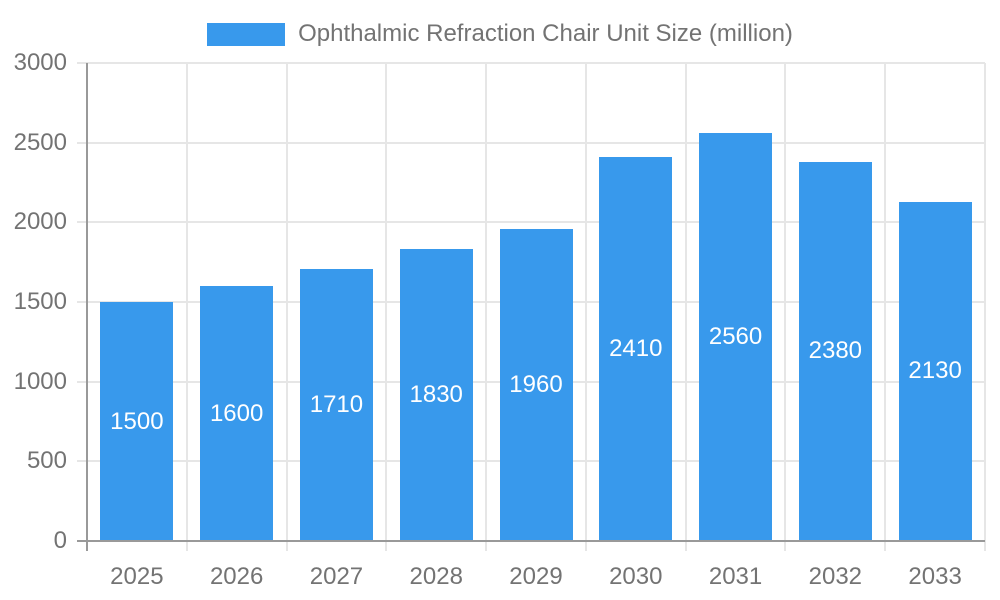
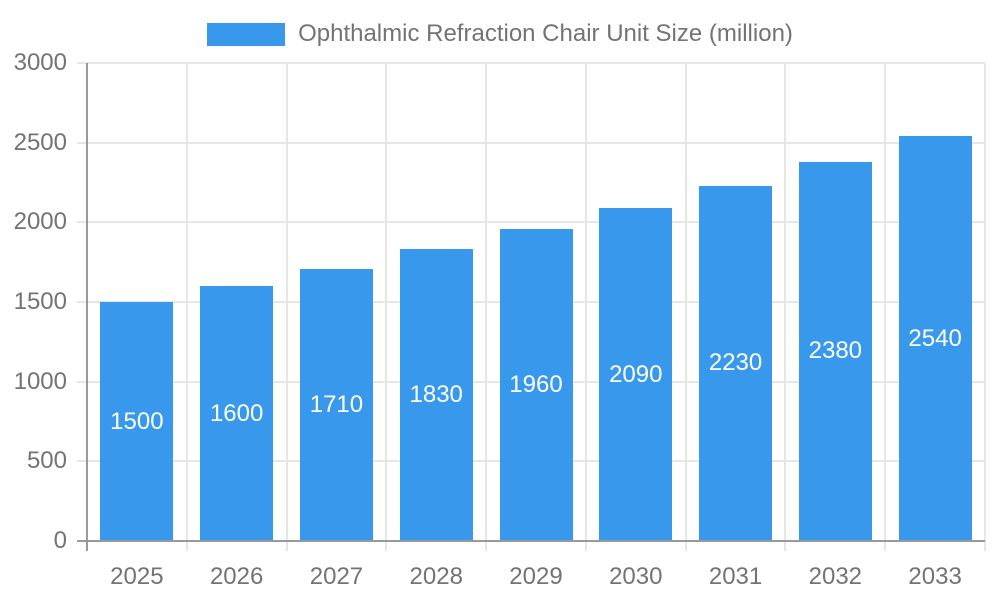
2030: 2410 -> 2090
2031: 2560 -> 2230
2033: 2130 -> 2540
